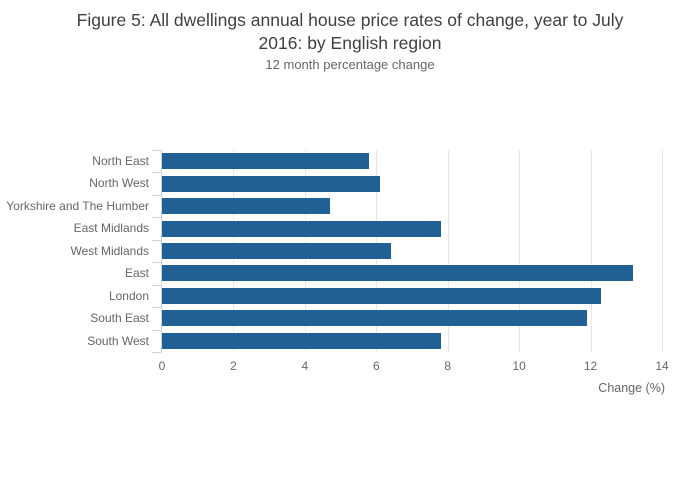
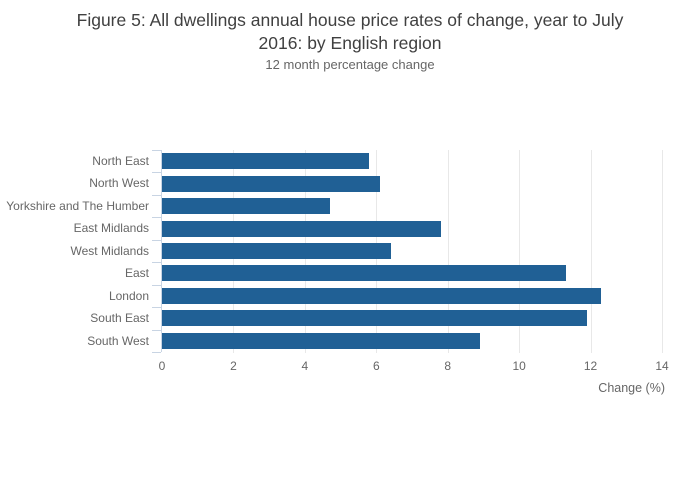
East: 13.2 -> 11.3
South West: 7.8 -> 8.9
